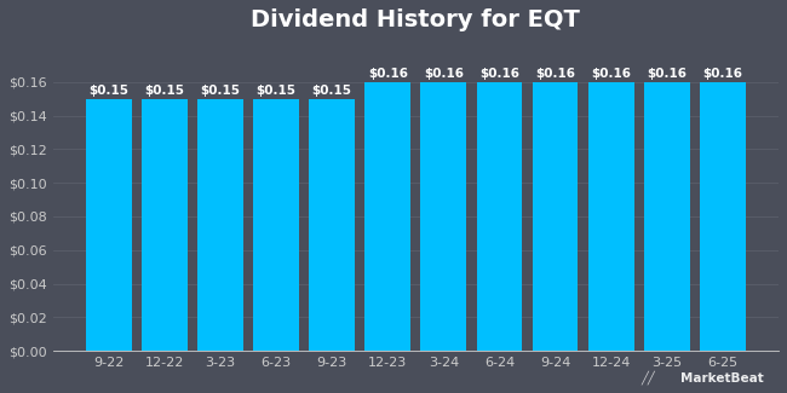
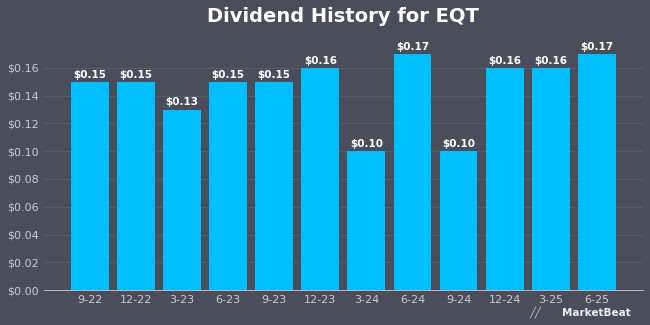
3-23: $0.15 -> $0.13
3-24: $0.16 -> $0.10
6-24: $0.16 -> $0.17
9-24: $0.16 -> $0.10
6-25: $0.16 -> $0.17
